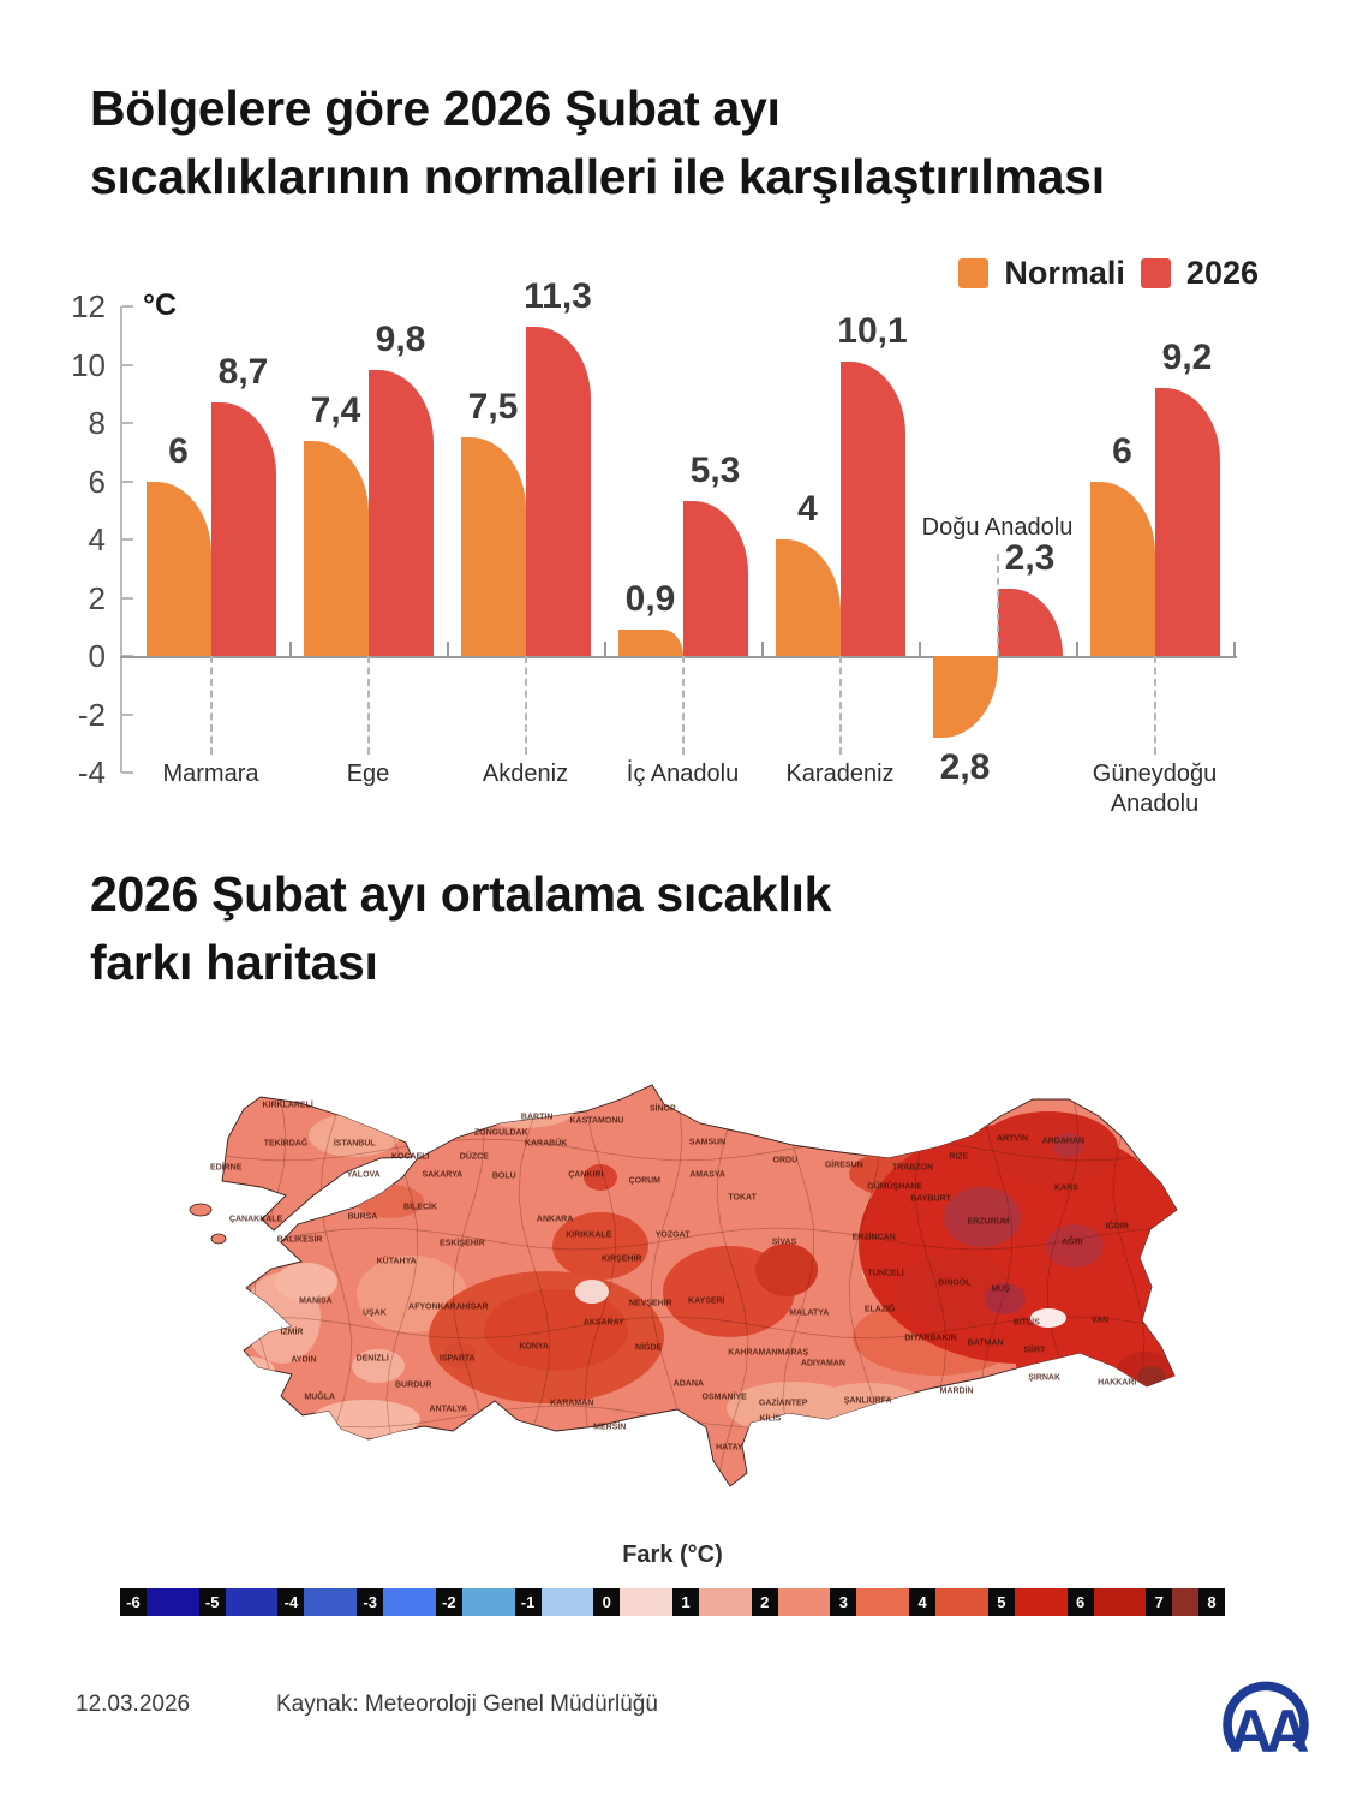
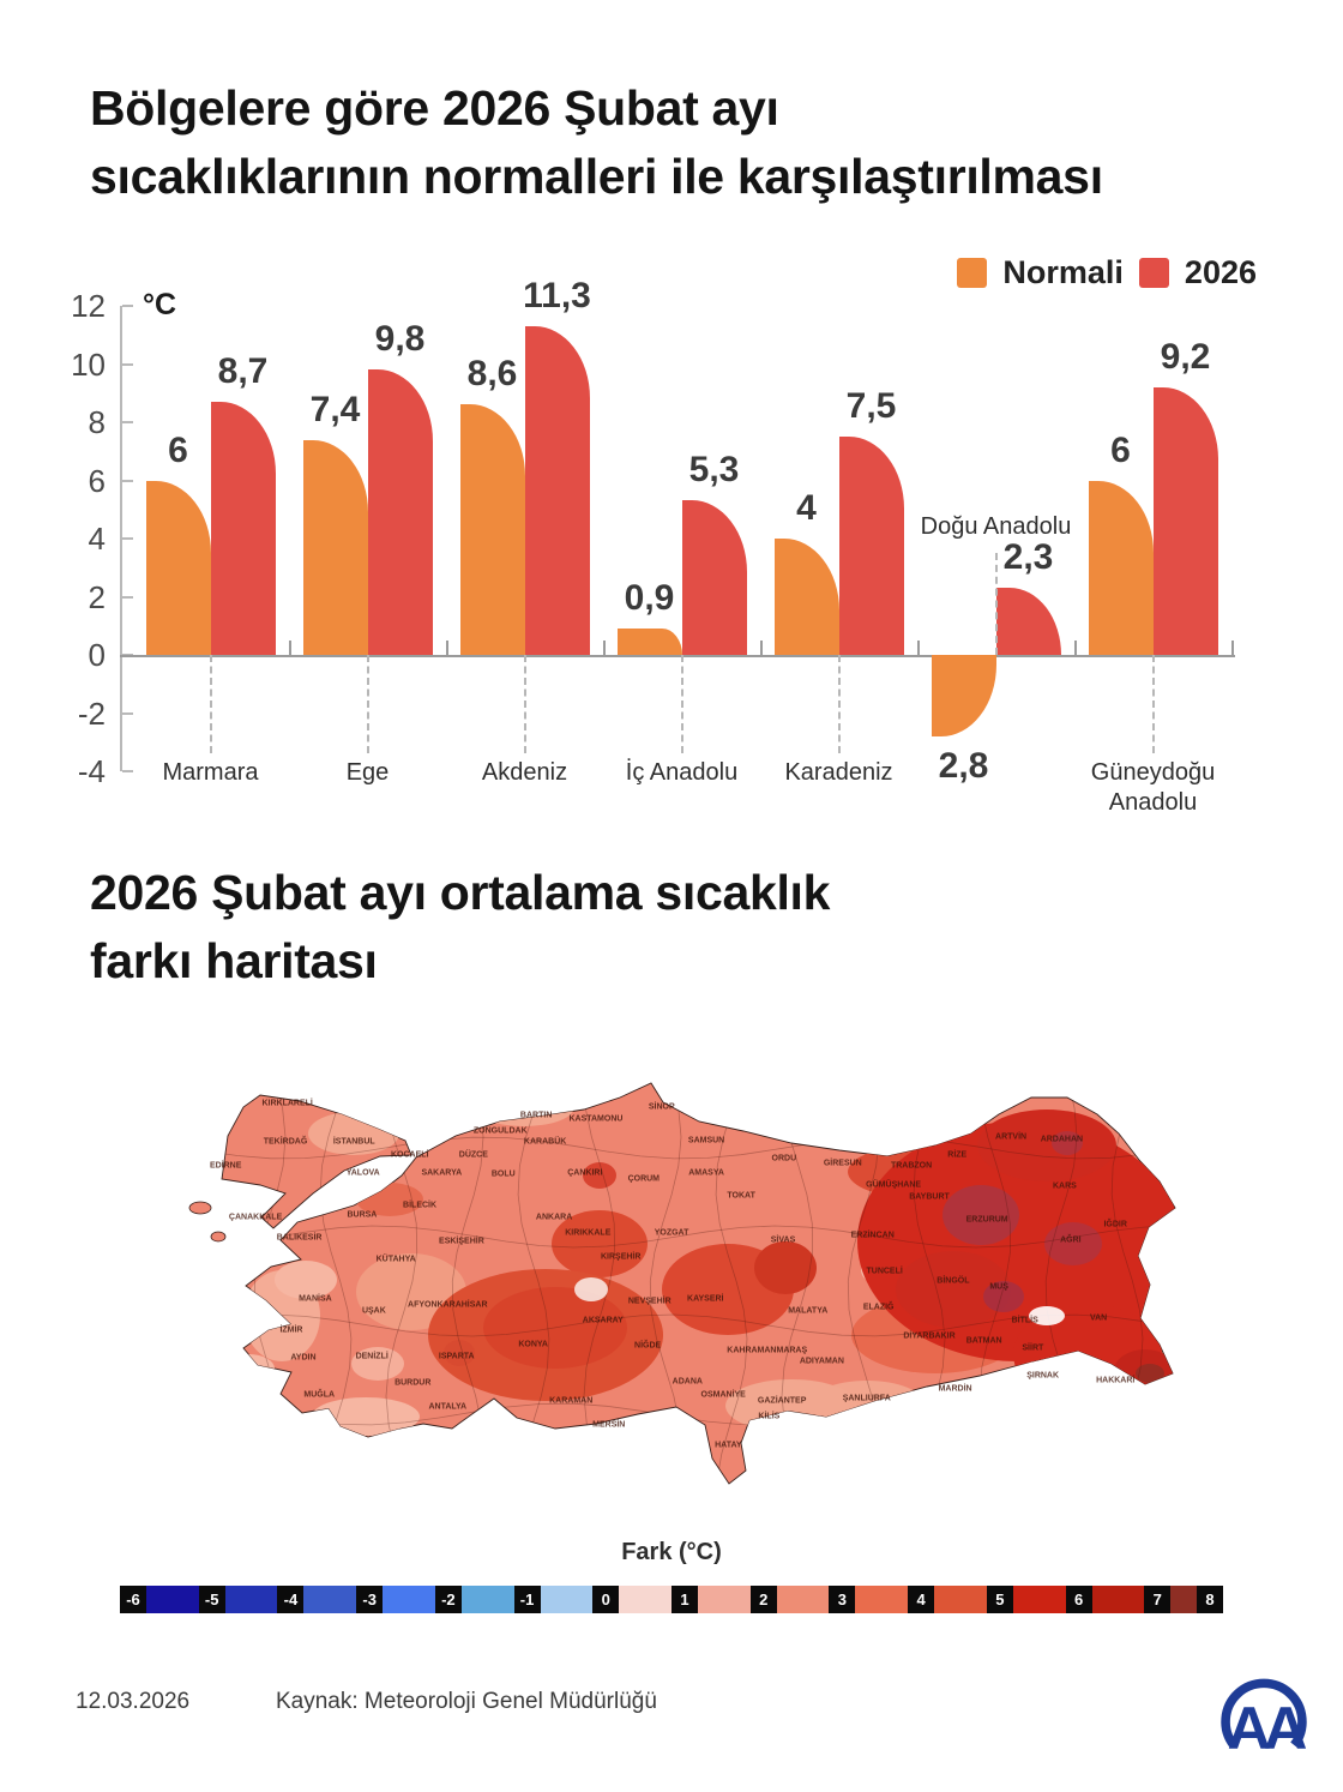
Normali/Akdeniz: 7,5 -> 8,6
2026/Karadeniz: 10,1 -> 7,5
